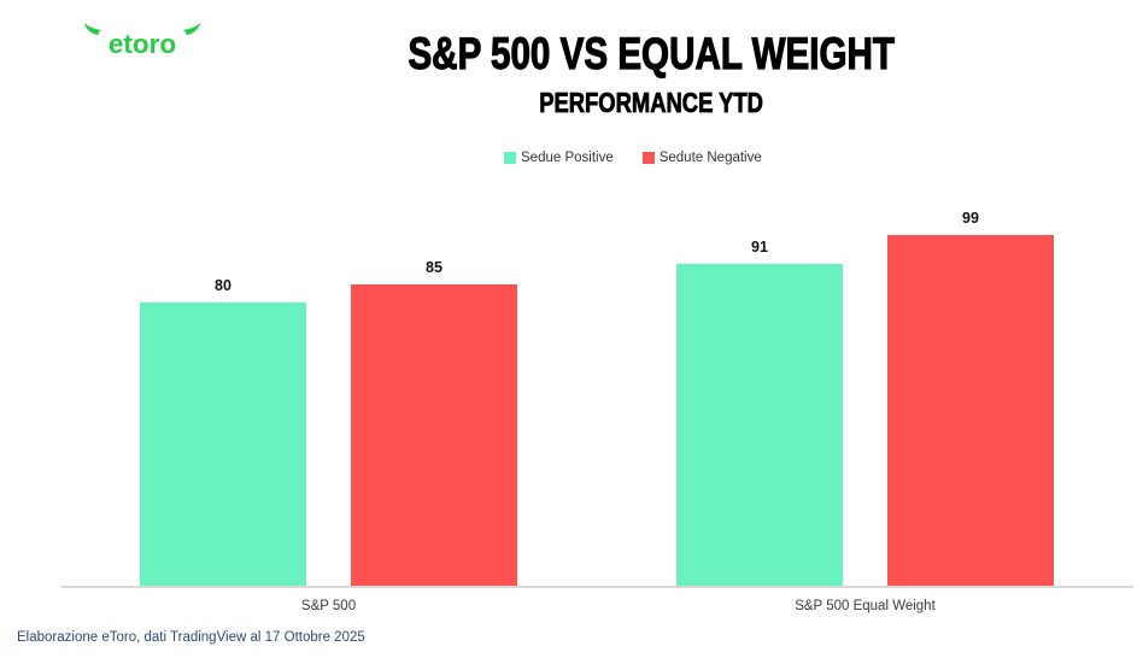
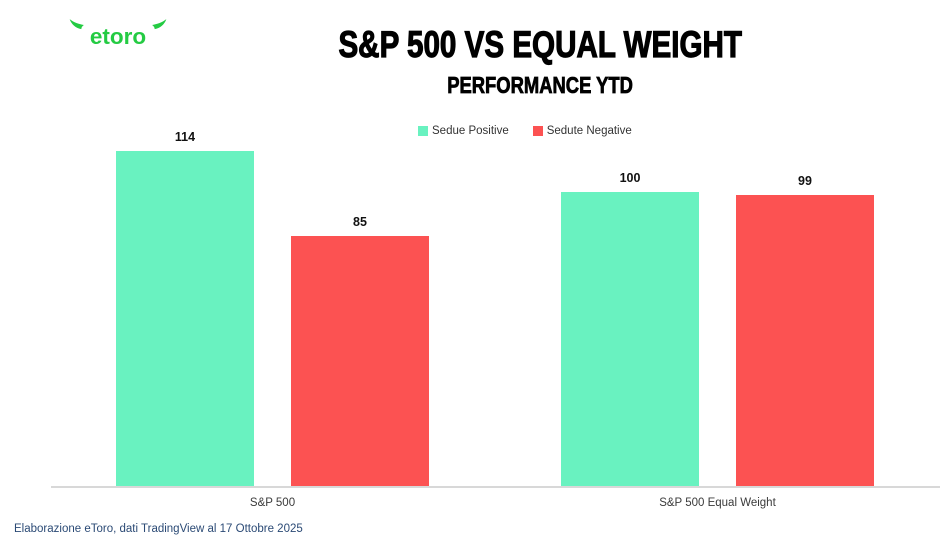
Sedue Positive/S&P 500: 80 -> 114
Sedue Positive/S&P 500 Equal Weight: 91 -> 100
